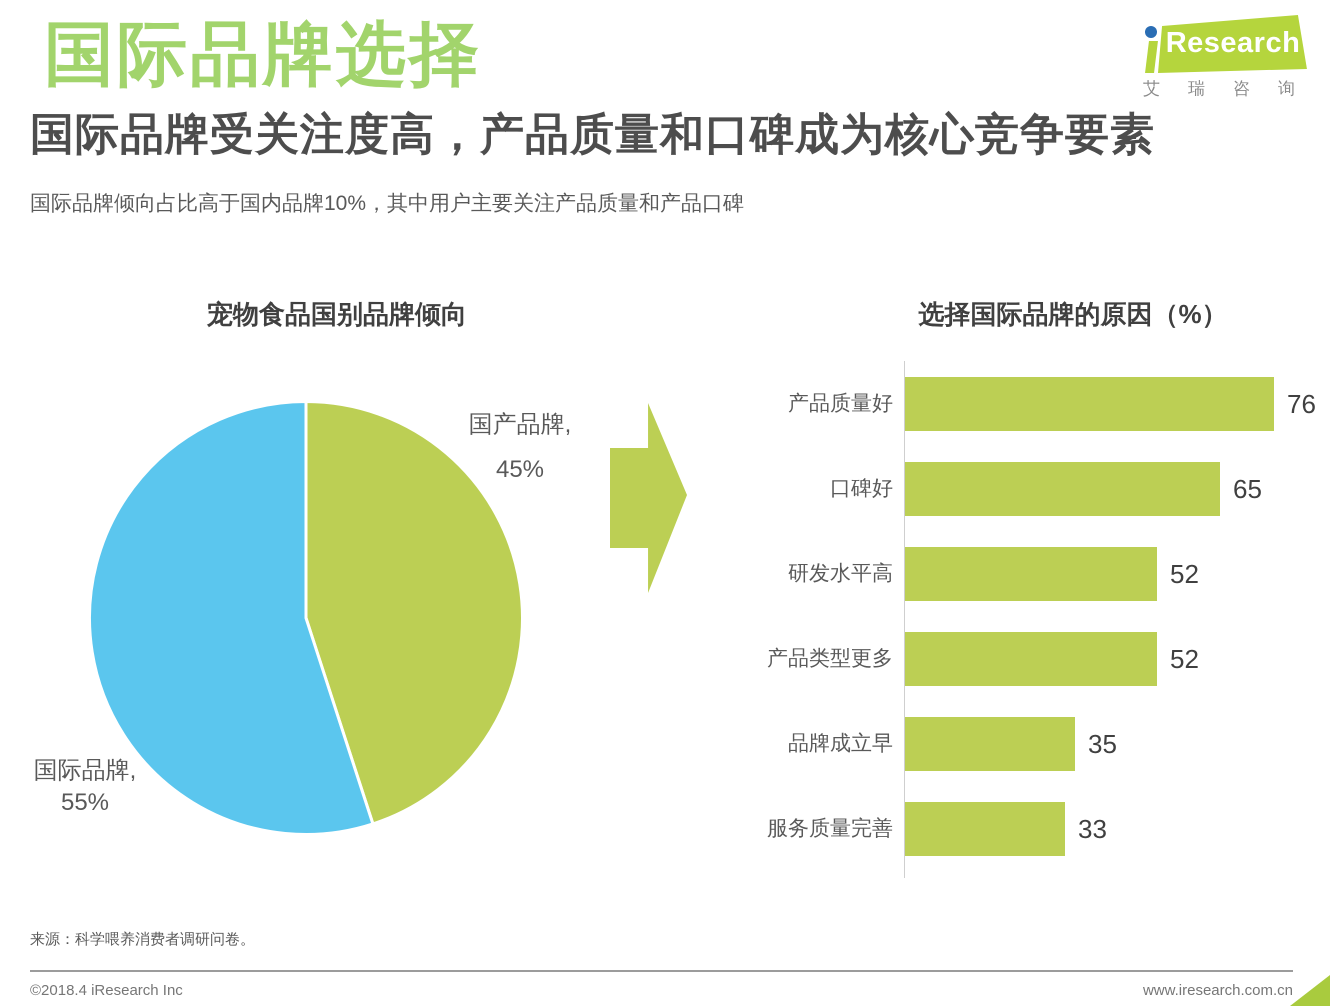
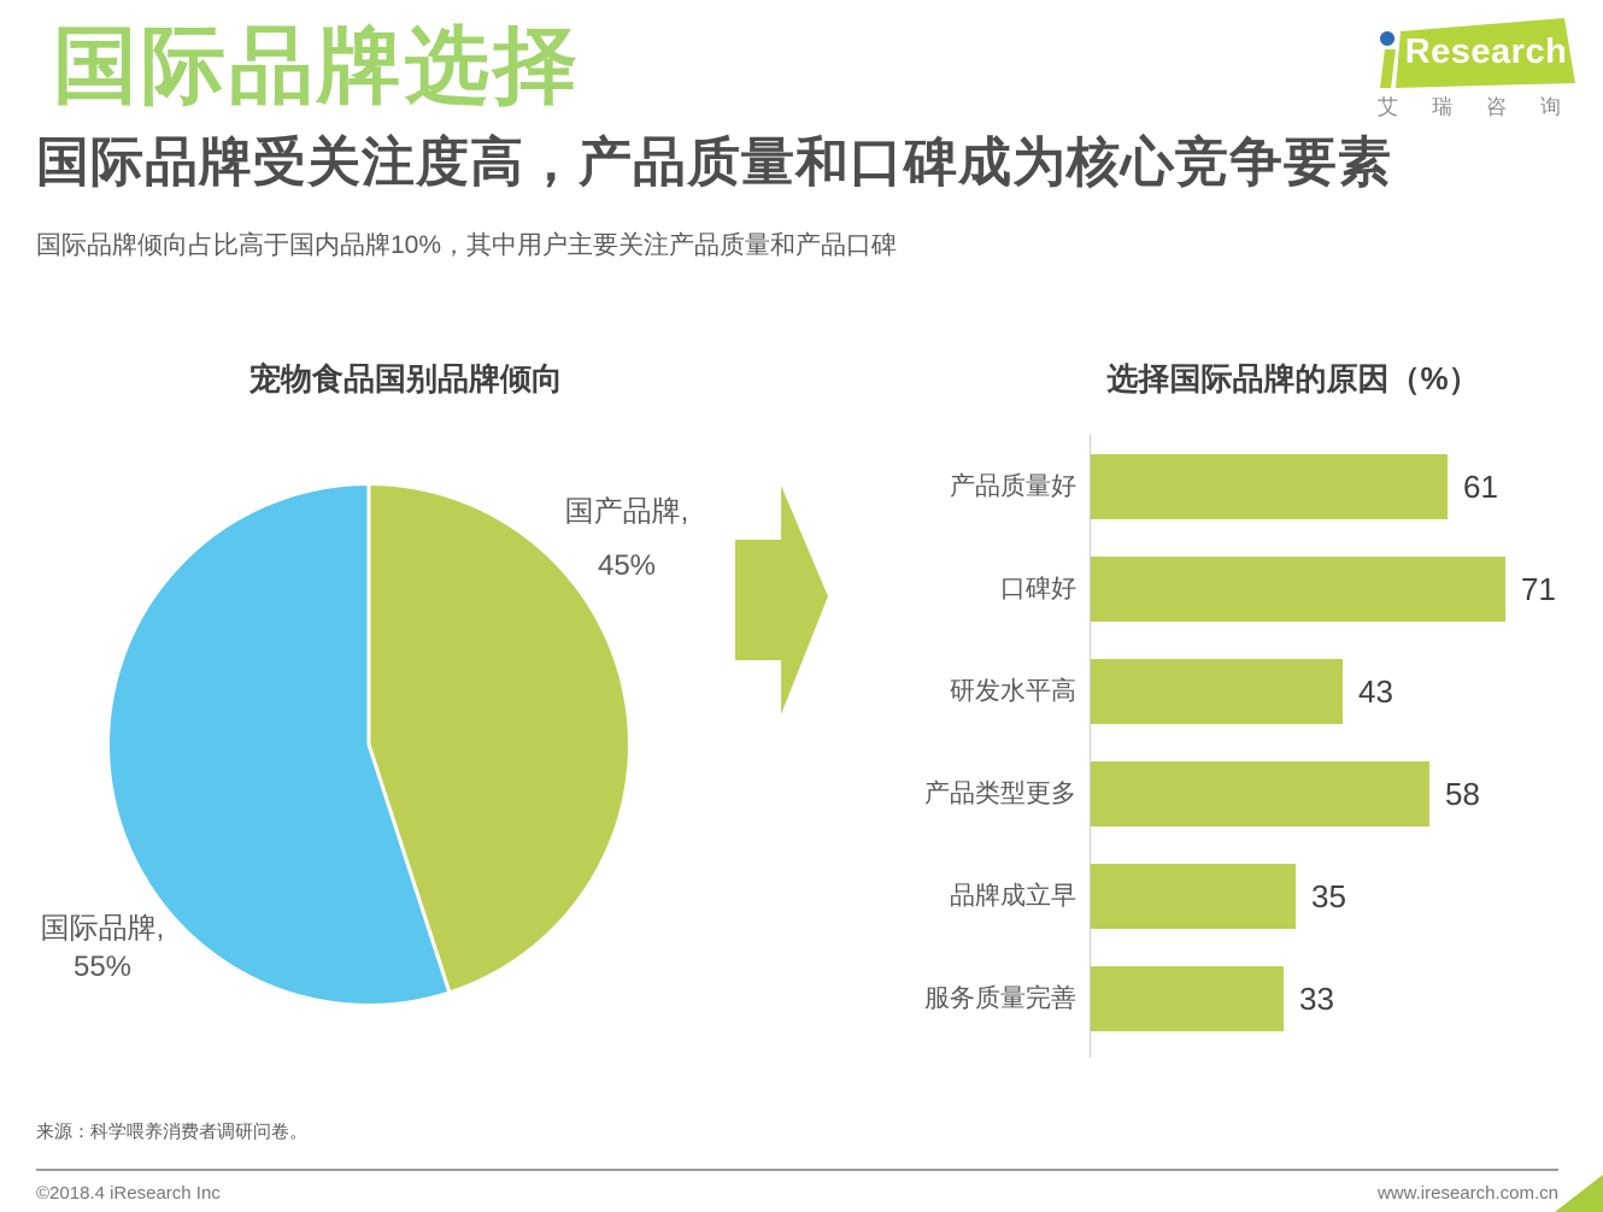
选择国际品牌的原因（%）/产品质量好: 76 -> 61
选择国际品牌的原因（%）/口碑好: 65 -> 71
选择国际品牌的原因（%）/研发水平高: 52 -> 43
选择国际品牌的原因（%）/产品类型更多: 52 -> 58
